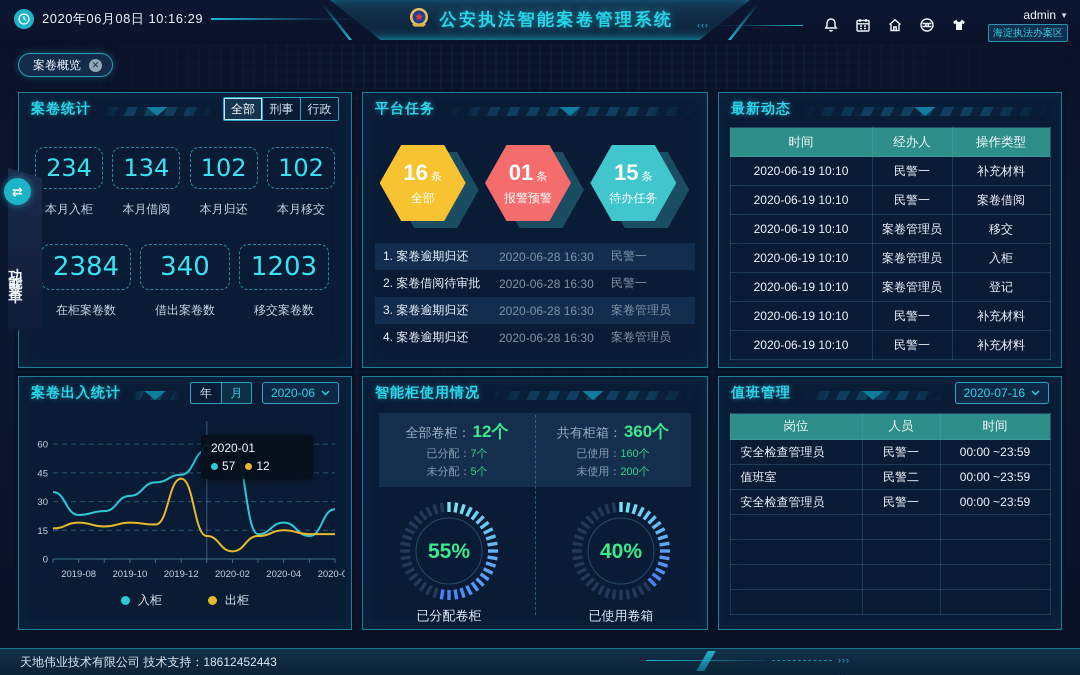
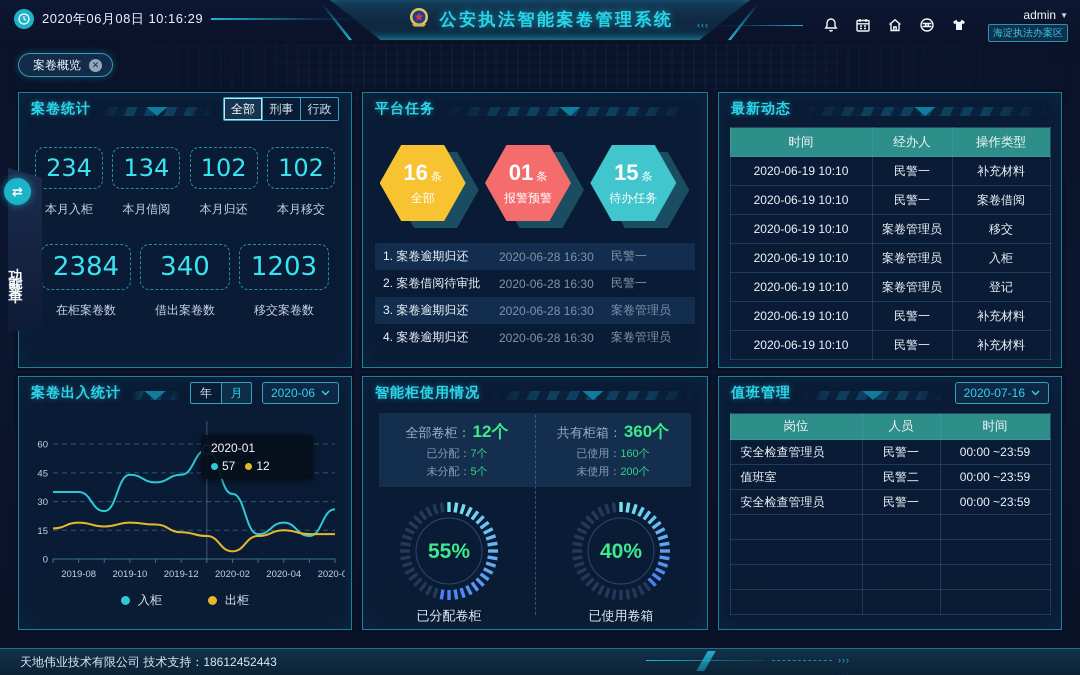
入柜/2019-08: 23 -> 35
入柜/2019-10: 33 -> 44
出柜/2019-12: 42 -> 14
入柜/2020-02: 59 -> 34
